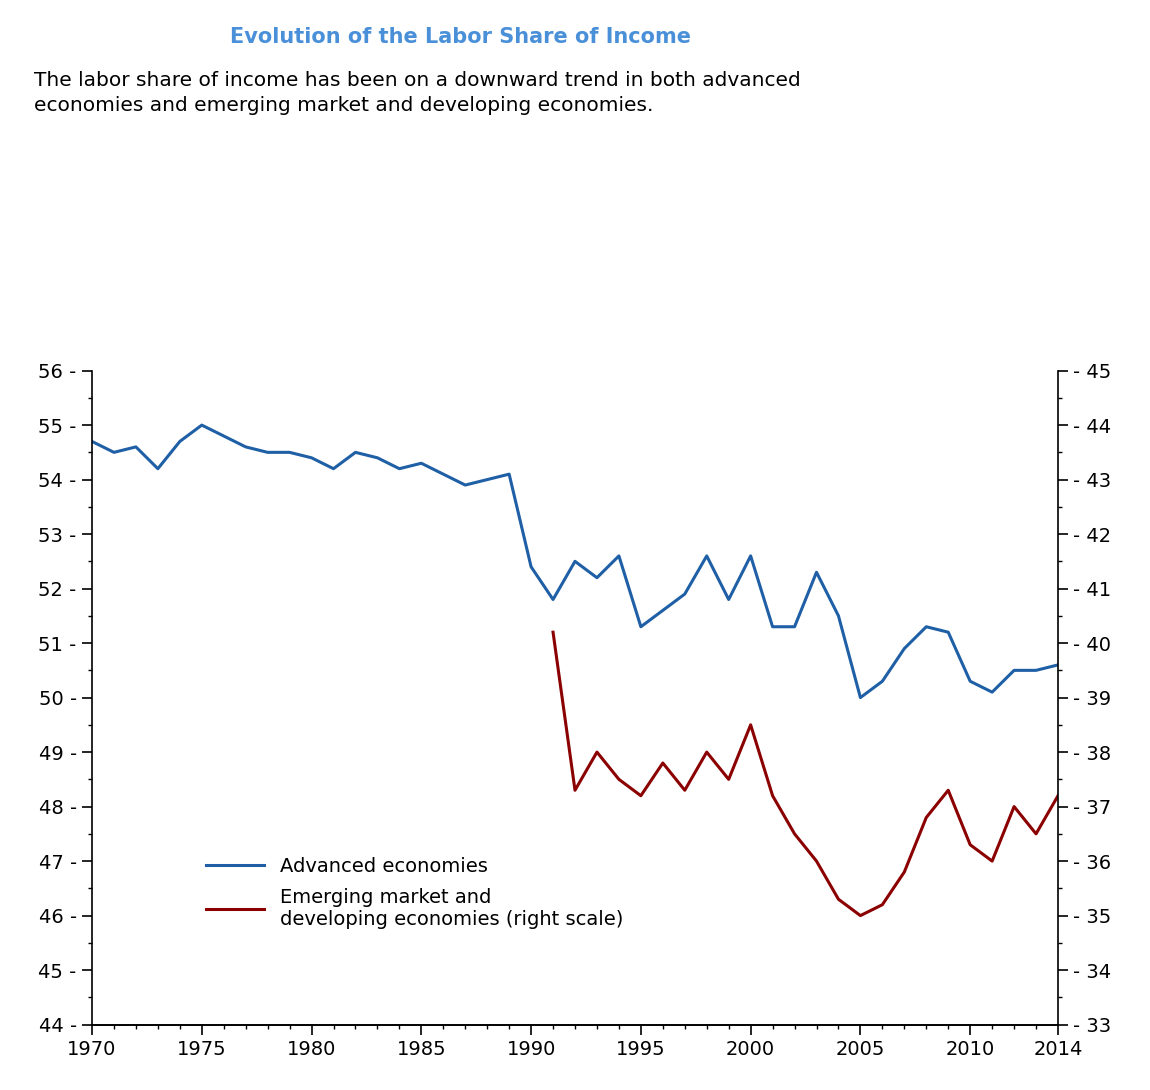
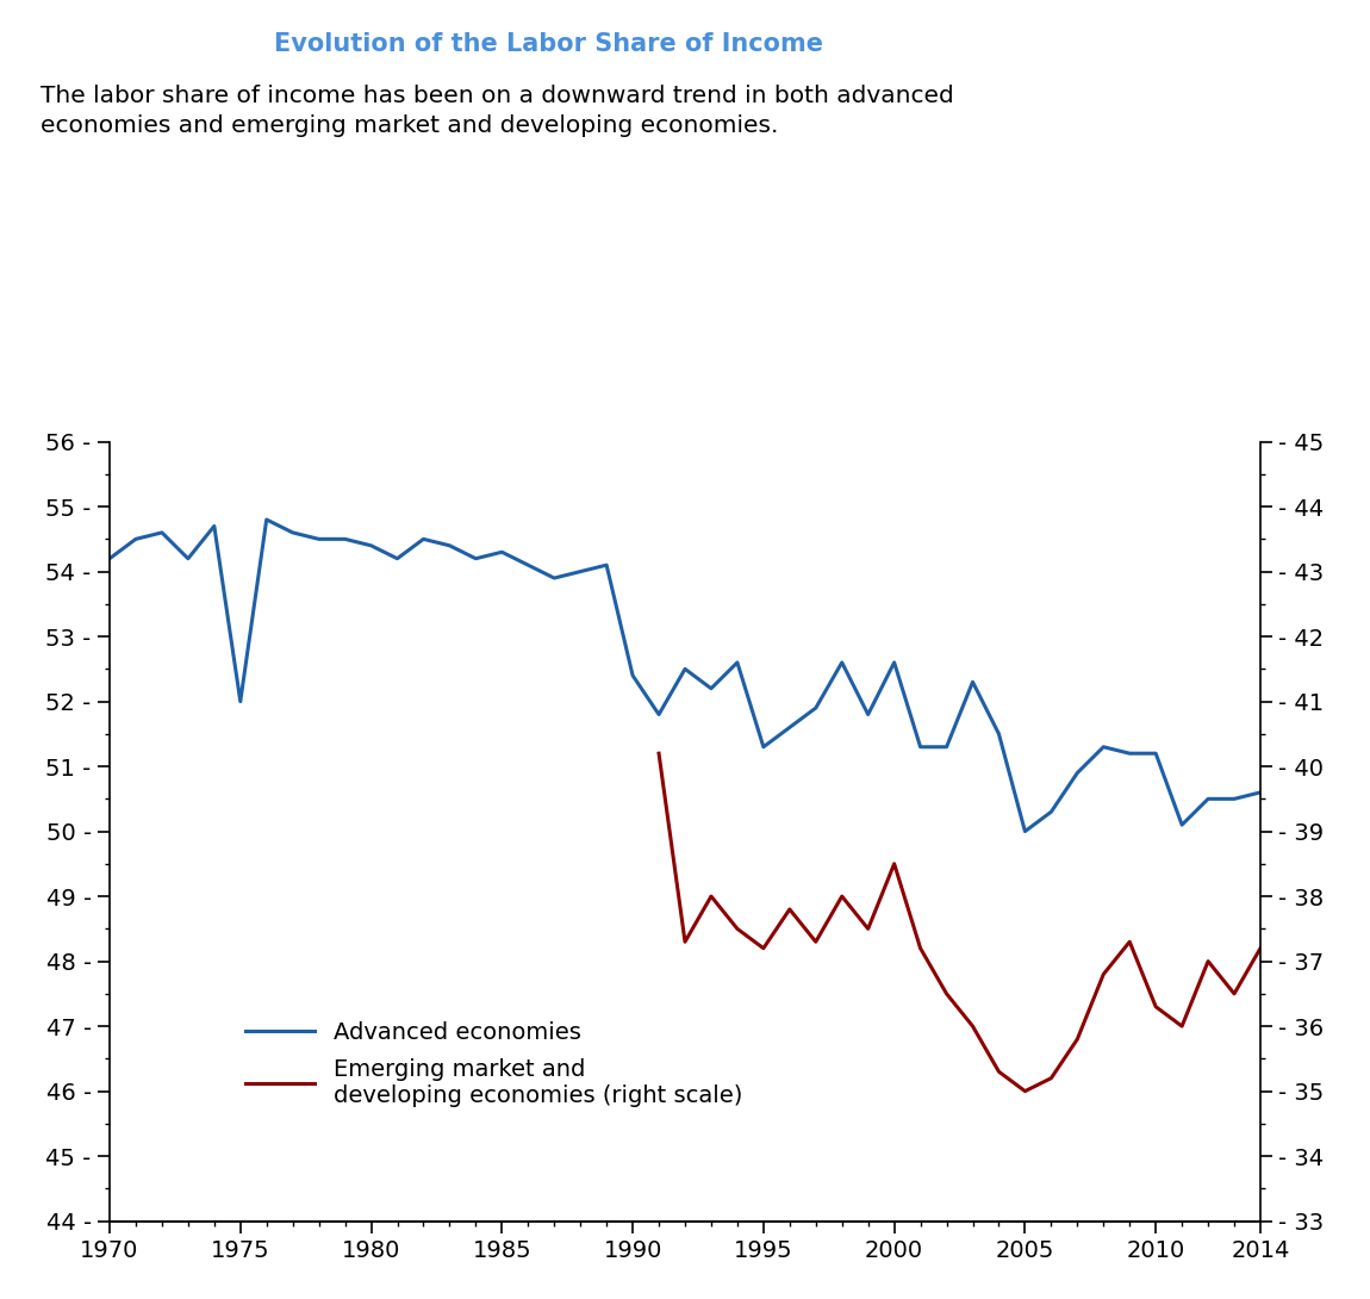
Advanced economies/1970: 54.7 - -> 54.2 -
Advanced economies/1975: 55.0 - -> 52.0 -
Advanced economies/2010: 50.3 - -> 51.2 -
